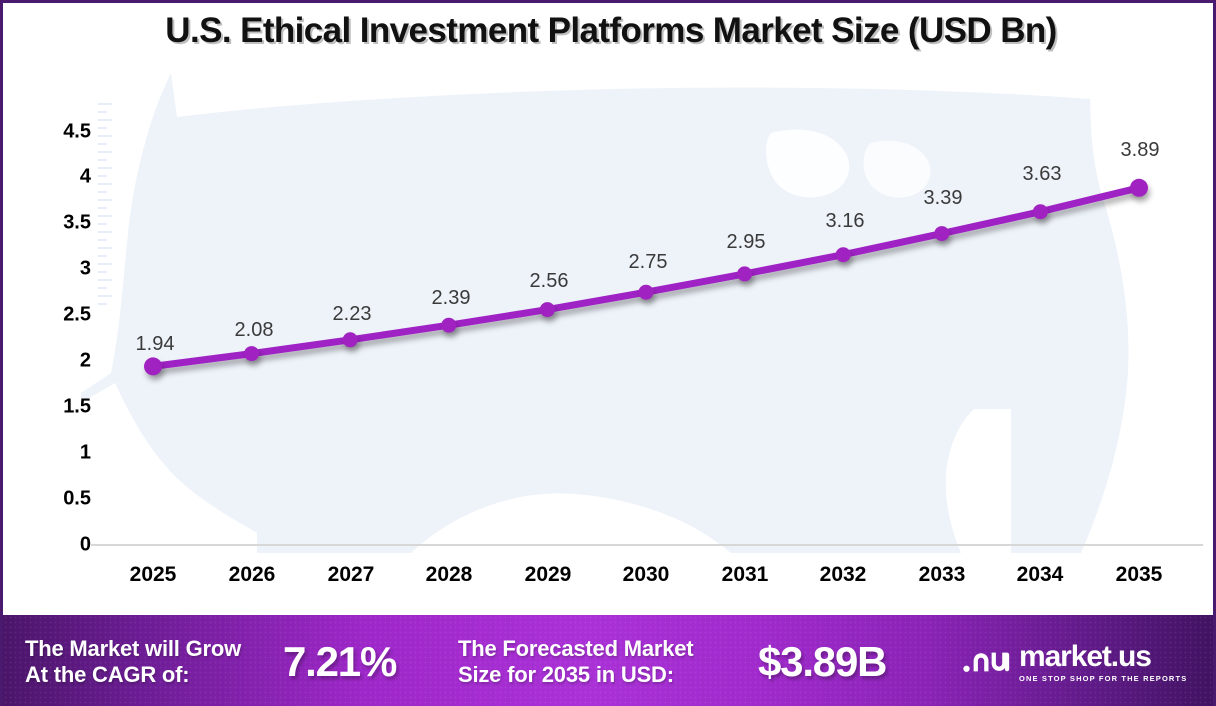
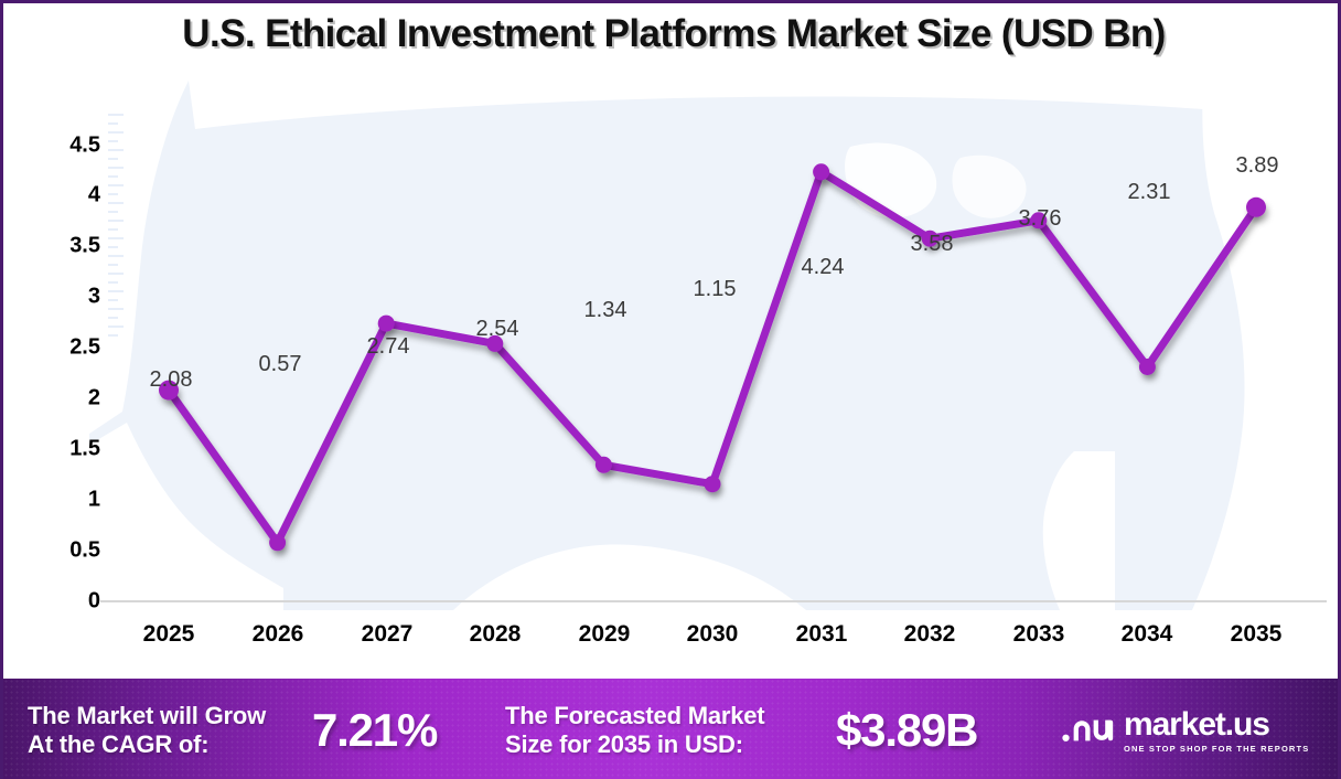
2025: 1.94 -> 2.08
2026: 2.08 -> 0.57
2027: 2.23 -> 2.74
2028: 2.39 -> 2.54
2029: 2.56 -> 1.34
2030: 2.75 -> 1.15
2031: 2.95 -> 4.24
2032: 3.16 -> 3.58
2033: 3.39 -> 3.76
2034: 3.63 -> 2.31
